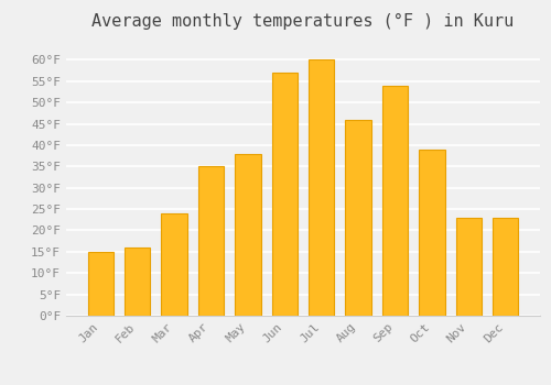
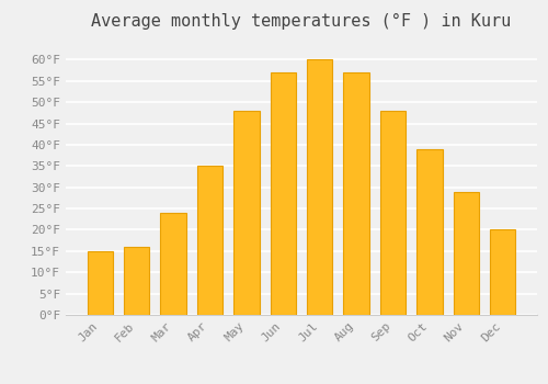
May: 38°F -> 48°F
Aug: 46°F -> 57°F
Sep: 54°F -> 48°F
Nov: 23°F -> 29°F
Dec: 23°F -> 20°F
